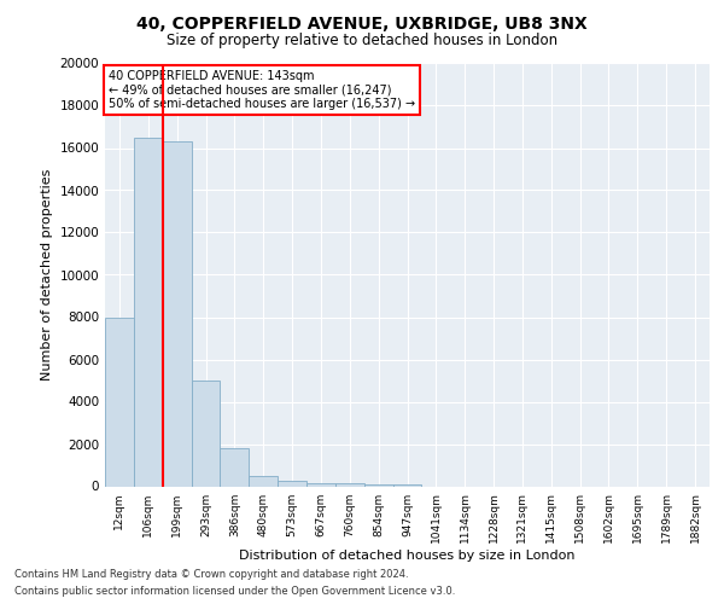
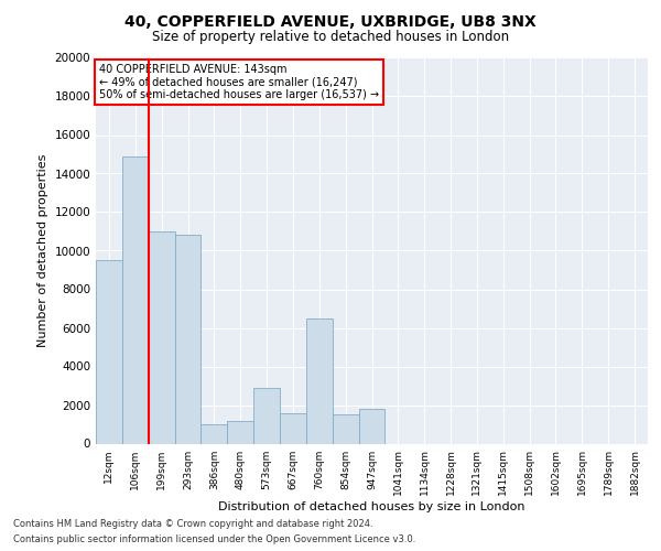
12sqm: 8000 -> 9500
106sqm: 16500 -> 14900
199sqm: 16300 -> 11000
293sqm: 5000 -> 10800
386sqm: 1800 -> 1000
480sqm: 500 -> 1200
573sqm: 300 -> 2900
667sqm: 200 -> 1600
760sqm: 100 -> 6500
854sqm: 100 -> 1500
947sqm: 100 -> 1800
